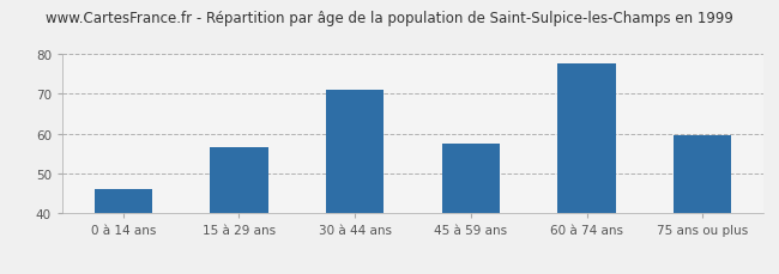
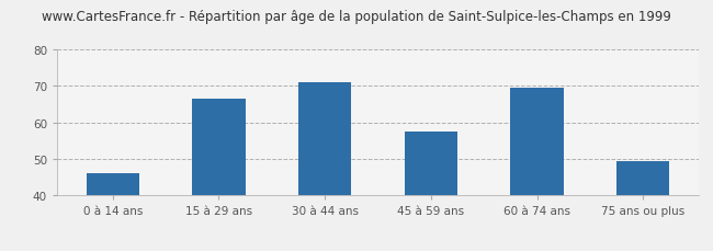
15 à 29 ans: 56.5 -> 66.5
60 à 74 ans: 77.5 -> 69.5
75 ans ou plus: 59.5 -> 49.5
